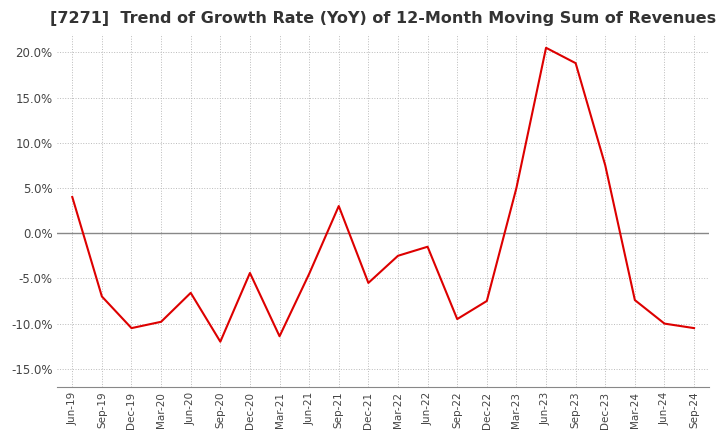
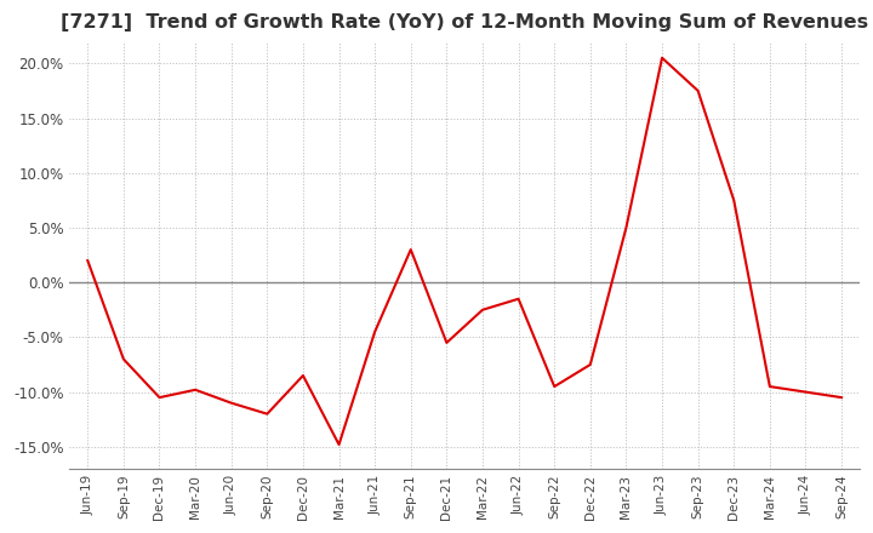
Jun-19: 4.0% -> 2.0%
Jun-20: -6.6% -> -11.0%
Dec-20: -4.4% -> -8.5%
Mar-21: -11.4% -> -14.8%
Sep-23: 18.8% -> 17.5%
Mar-24: -7.4% -> -9.5%
